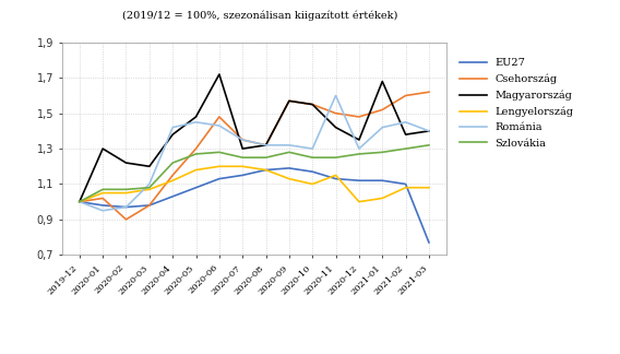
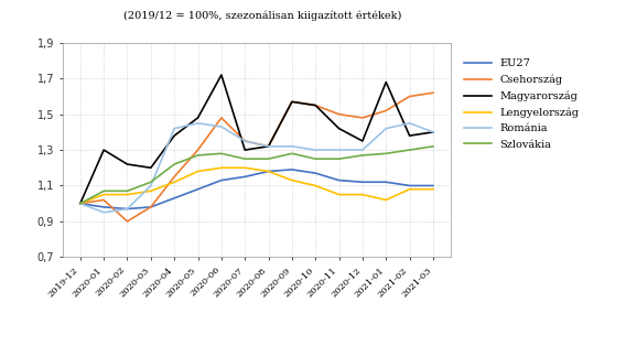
Szlovákia/2020-03: 1,08 -> 1,12
Lengyelország/2020-11: 1,15 -> 1,05
Románia/2020-11: 1,60 -> 1,30
Lengyelország/2020-12: 1,00 -> 1,05
EU27/2021-03: 0,77 -> 1,10
